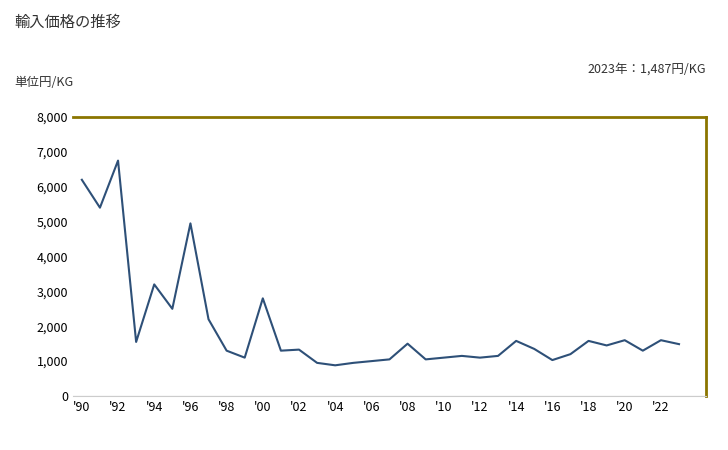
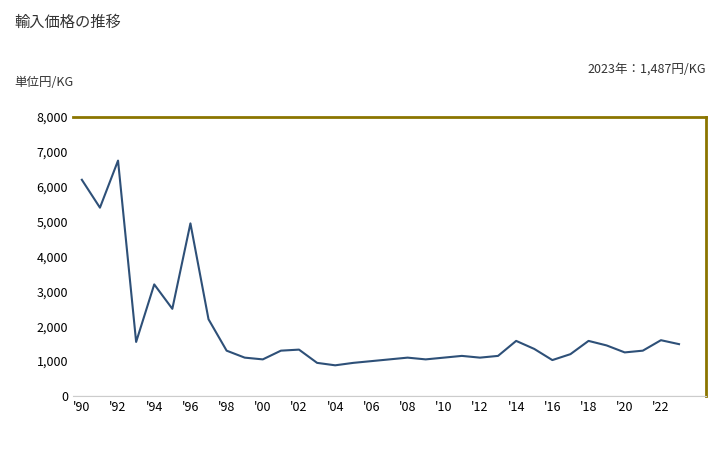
'00: 2,800 -> 1,050
'08: 1,500 -> 1,100
'20: 1,600 -> 1,250
